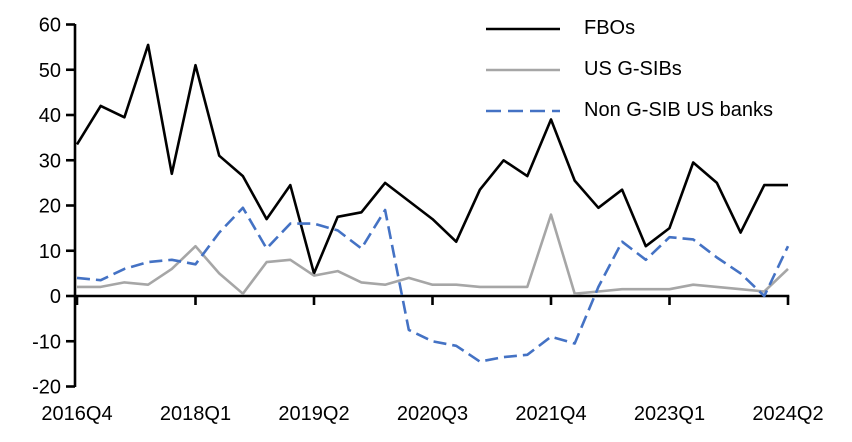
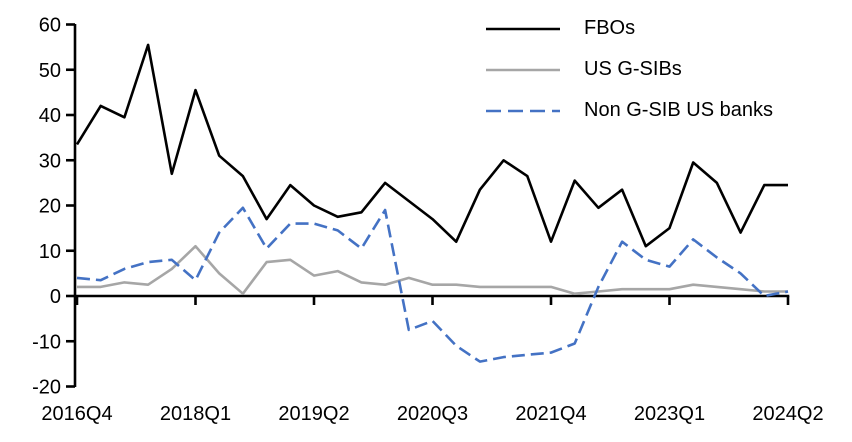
FBOs/2018Q1: 51 -> 46
Non G-SIB US banks/2018Q1: 7 -> 4
FBOs/2019Q2: 5 -> 20
Non G-SIB US banks/2020Q3: -10 -> -6
FBOs/2021Q4: 39 -> 12
US G-SIBs/2021Q4: 18 -> 2
Non G-SIB US banks/2021Q4: -9 -> -12
Non G-SIB US banks/2023Q1: 13 -> 6
US G-SIBs/2024Q2: 6 -> 1
Non G-SIB US banks/2024Q2: 11 -> 1
